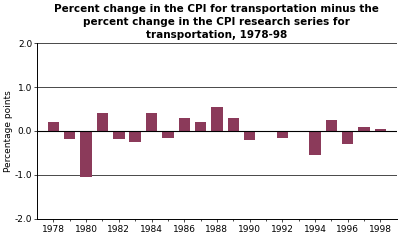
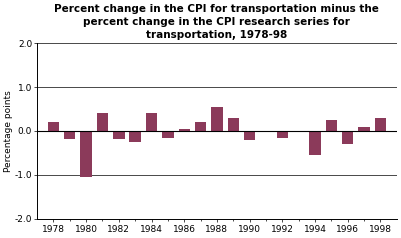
1986: 0.30 -> 0.05
1998: 0.05 -> 0.30
